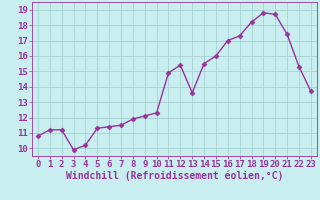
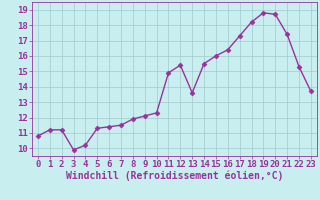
16: 17.0 -> 16.4
